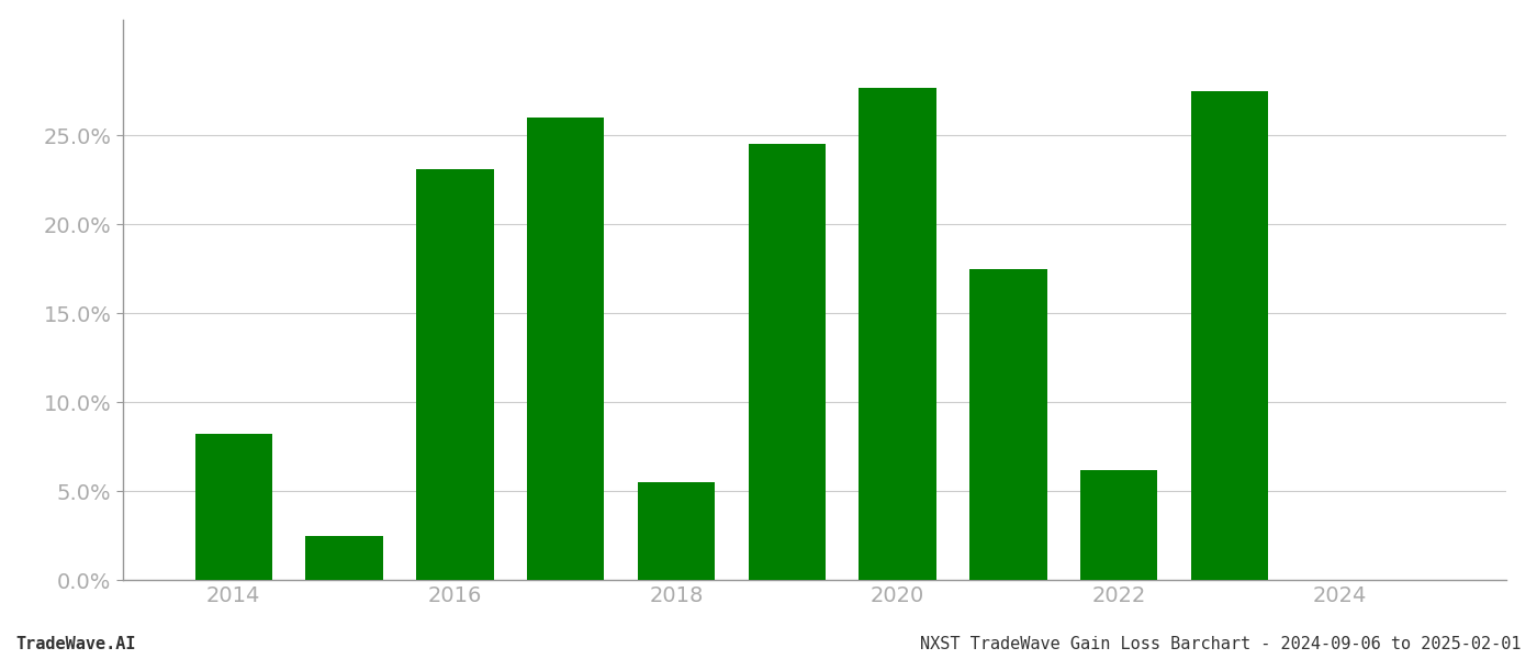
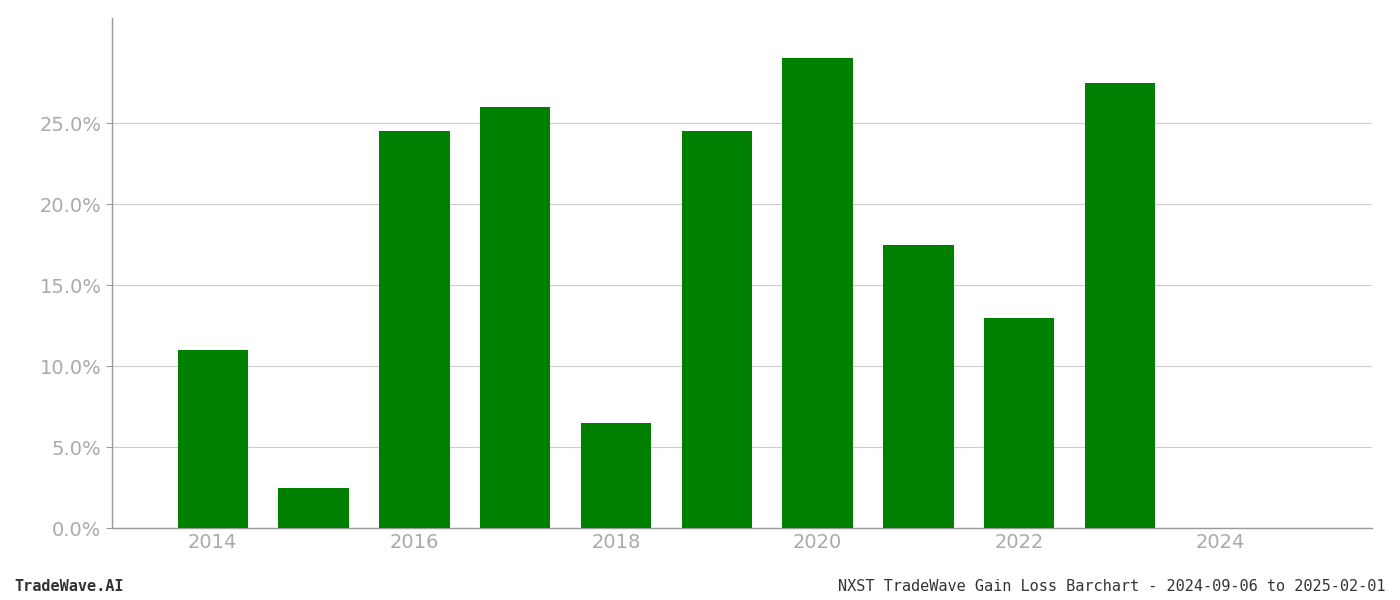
2014: 8.2% -> 11.0%
2016: 23.1% -> 24.5%
2018: 5.5% -> 6.5%
2020: 27.7% -> 29.0%
2022: 6.2% -> 13.0%
